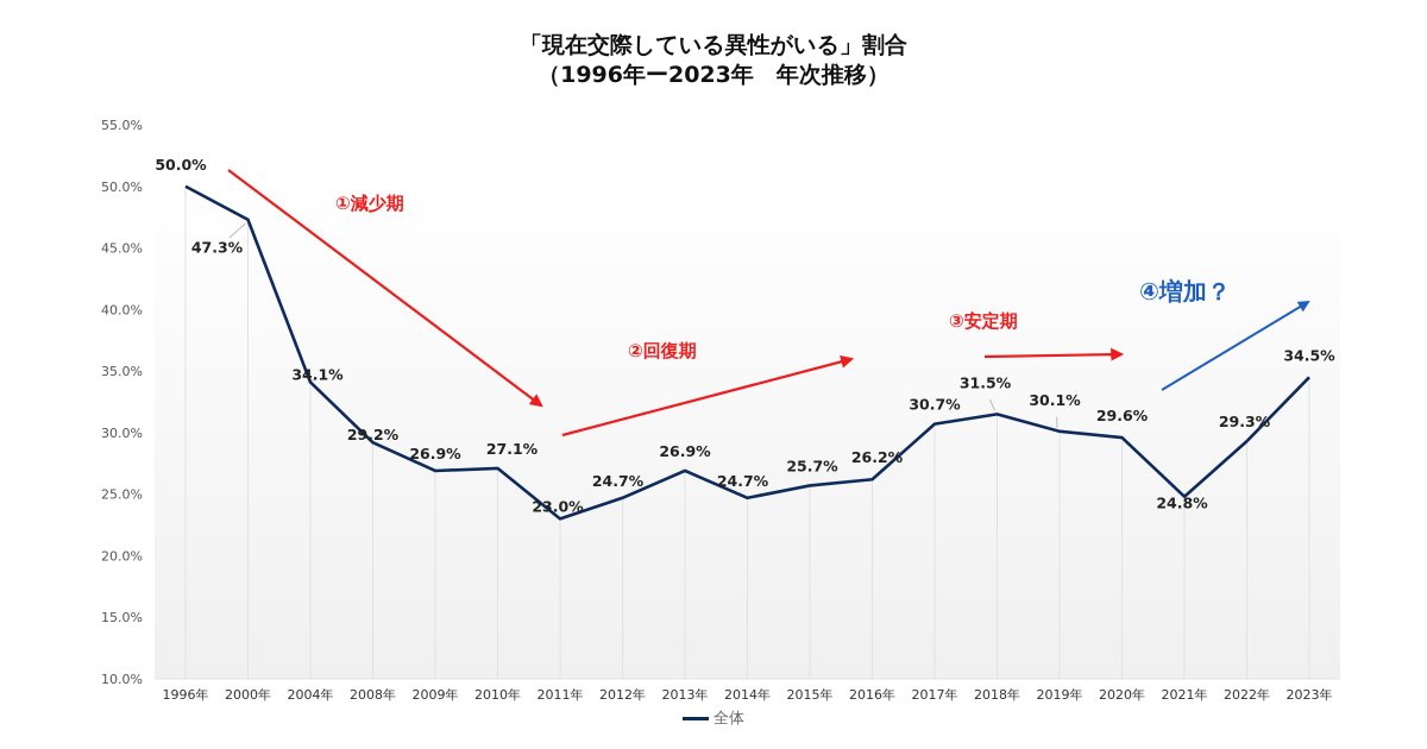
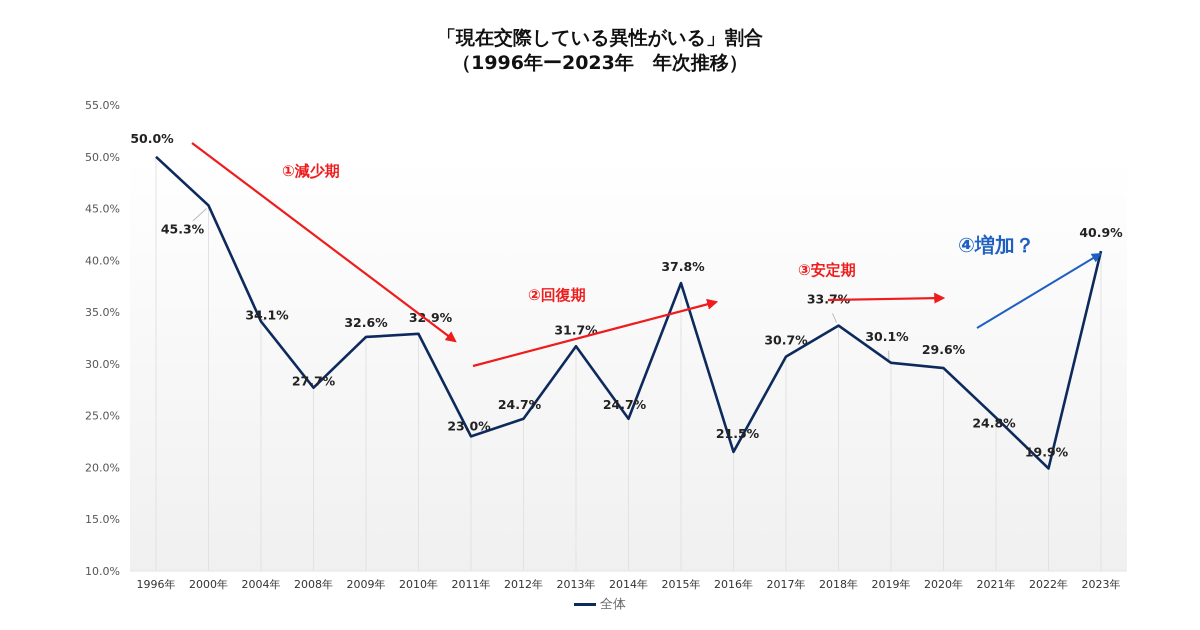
2000年: 47.3% -> 45.3%
2008年: 29.2% -> 27.7%
2009年: 26.9% -> 32.6%
2010年: 27.1% -> 32.9%
2013年: 26.9% -> 31.7%
2015年: 25.7% -> 37.8%
2016年: 26.2% -> 21.5%
2018年: 31.5% -> 33.7%
2022年: 29.3% -> 19.9%
2023年: 34.5% -> 40.9%
